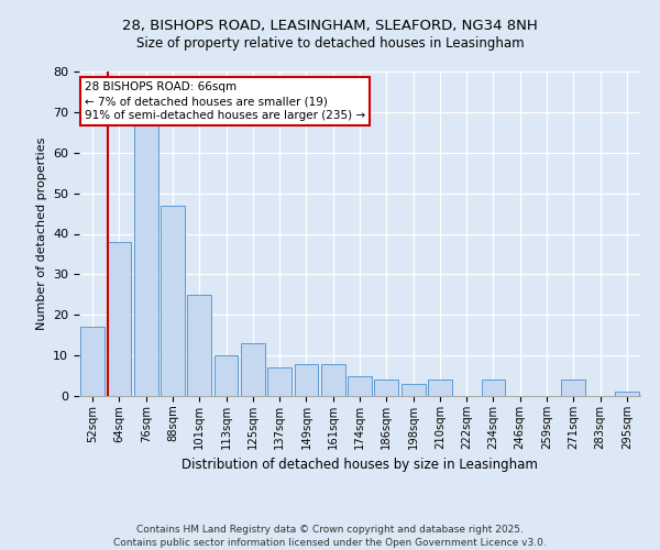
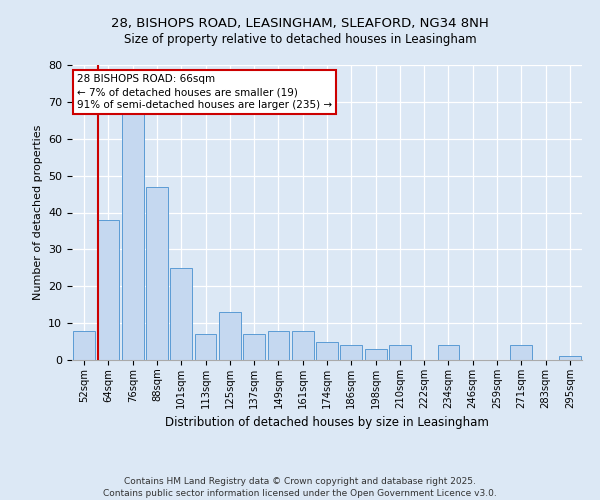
52sqm: 17 -> 8
113sqm: 10 -> 7
